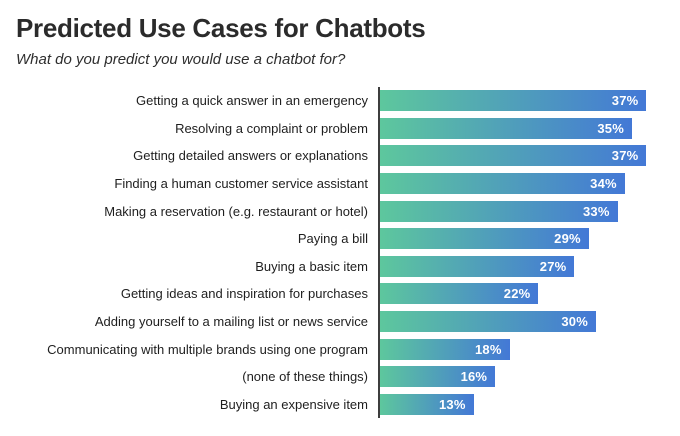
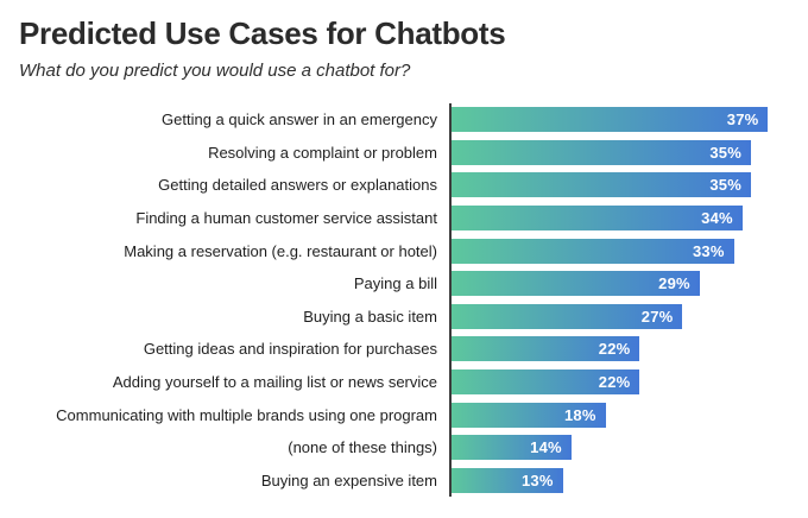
Getting detailed answers or explanations: 37% -> 35%
Adding yourself to a mailing list or news service: 30% -> 22%
(none of these things): 16% -> 14%
